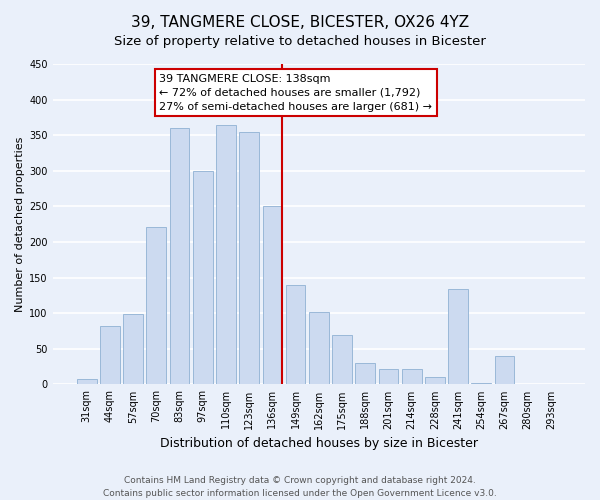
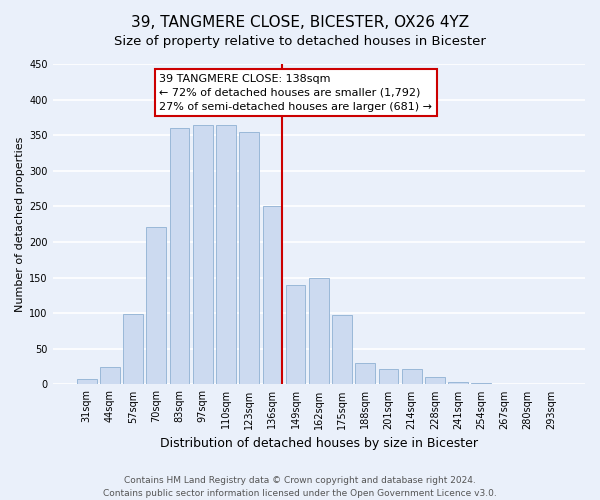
44sqm: 82 -> 25
97sqm: 300 -> 365
162sqm: 102 -> 149
175sqm: 70 -> 97
241sqm: 134 -> 3
267sqm: 40 -> 1
